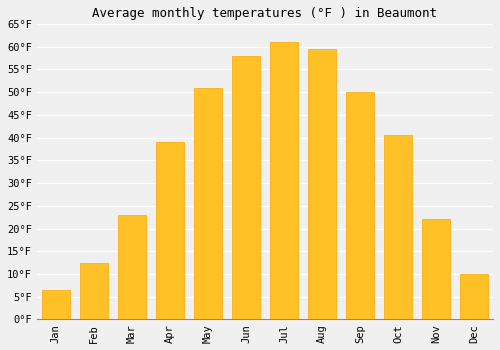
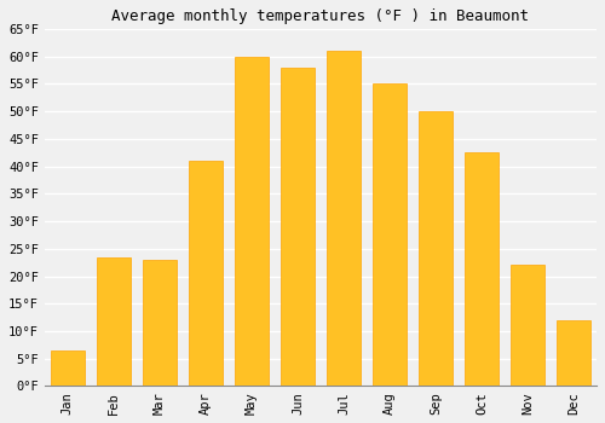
Feb: 12.5°F -> 23.5°F
Apr: 39.0°F -> 41.0°F
May: 51.0°F -> 60.0°F
Aug: 59.5°F -> 55.0°F
Oct: 40.5°F -> 42.5°F
Dec: 10.0°F -> 12.0°F
